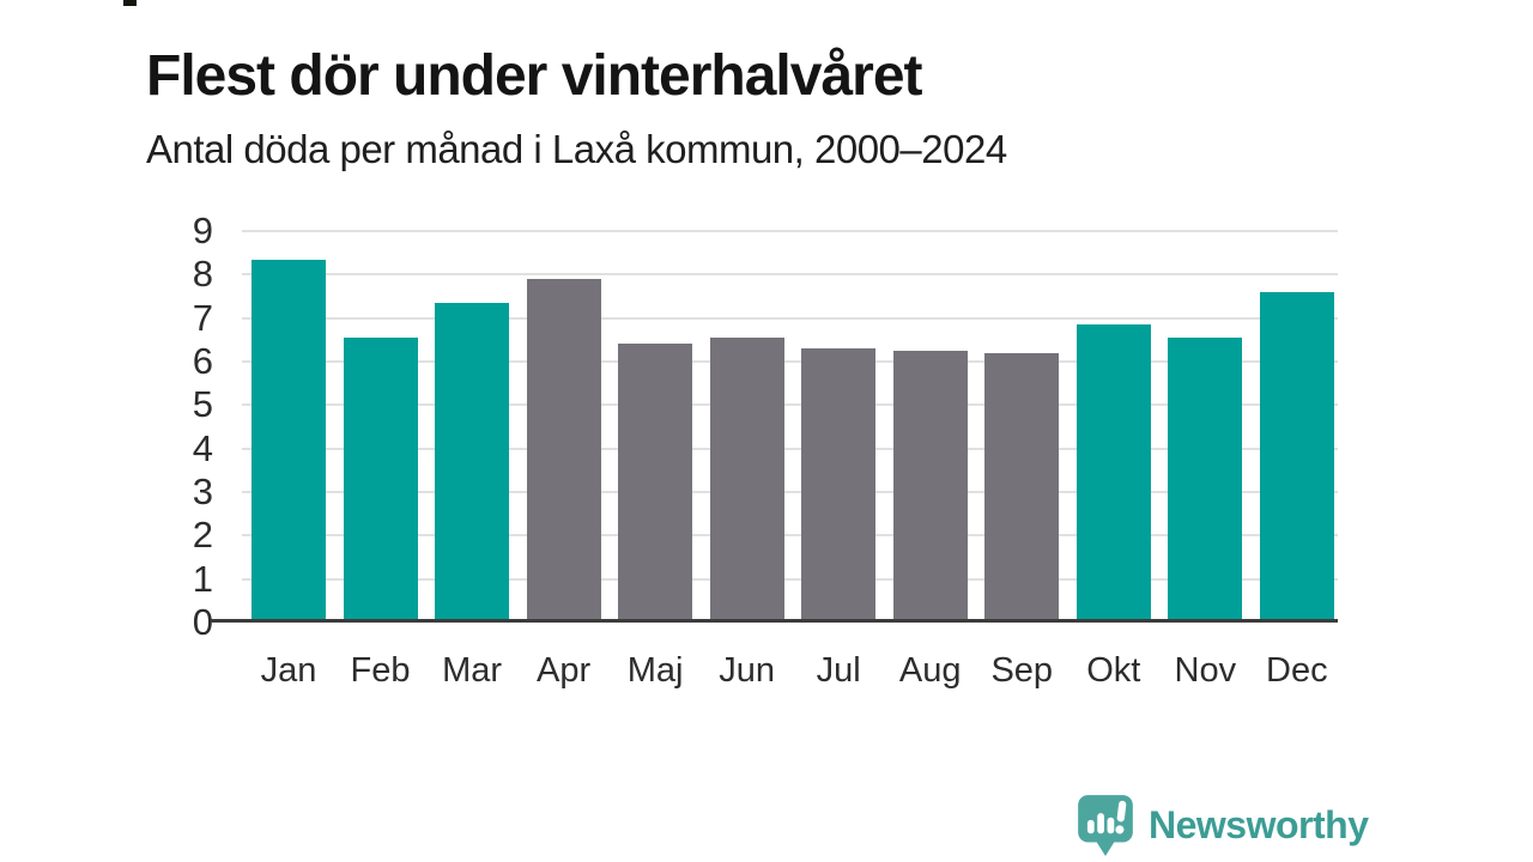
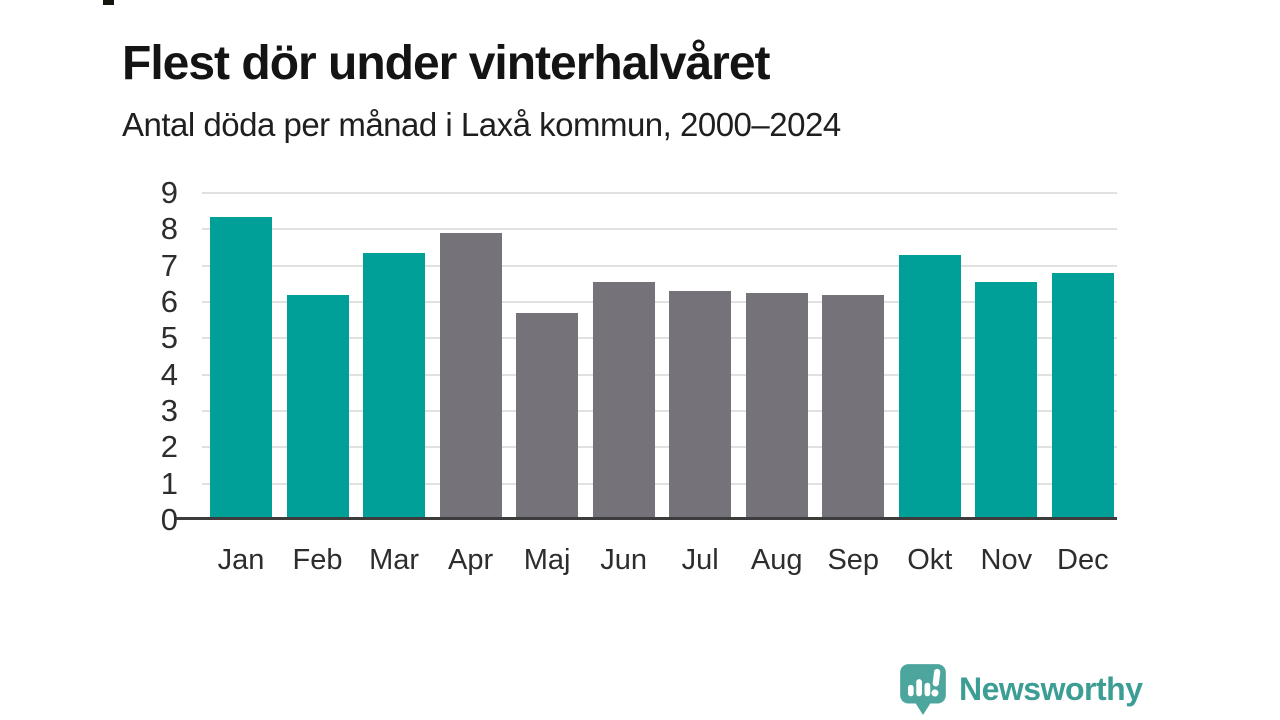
Feb: 6.5 -> 6.2
Maj: 6.4 -> 5.7
Okt: 6.8 -> 7.3
Dec: 7.6 -> 6.8
